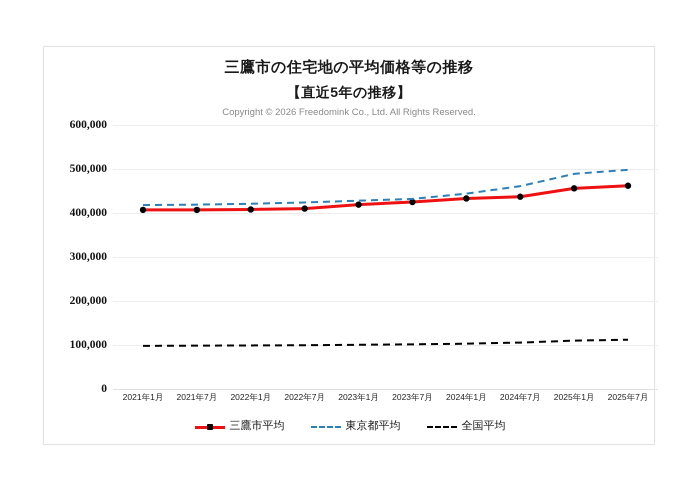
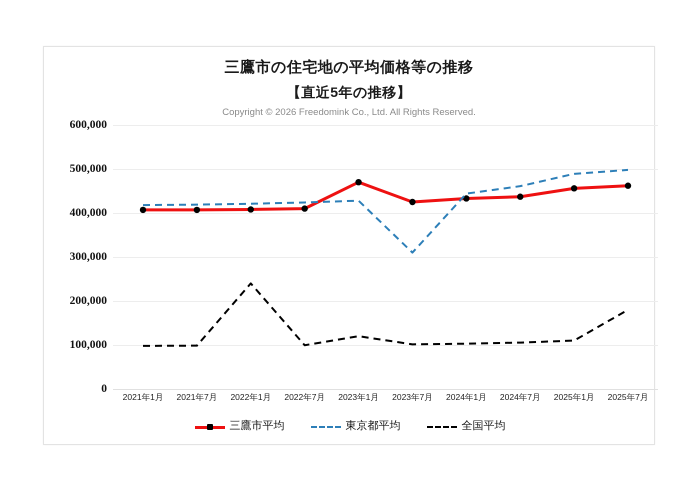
全国平均/2022年1月: 100000 -> 240000
三鷹市平均/2023年1月: 420000 -> 470000
全国平均/2023年1月: 100000 -> 120000
東京都平均/2023年7月: 430000 -> 310000
全国平均/2025年7月: 110000 -> 180000
